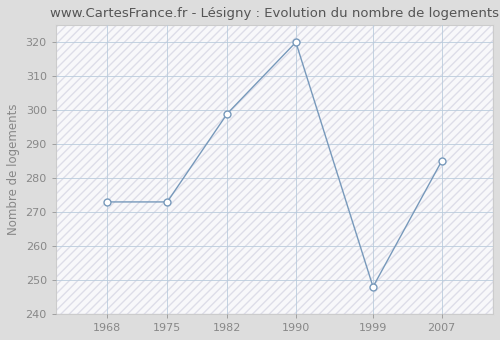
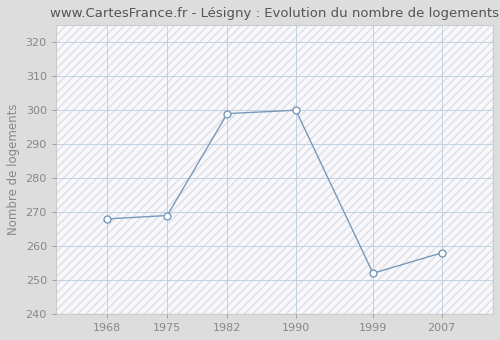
1968: 273 -> 268
1975: 273 -> 269
1990: 320 -> 300
1999: 248 -> 252
2007: 285 -> 258
